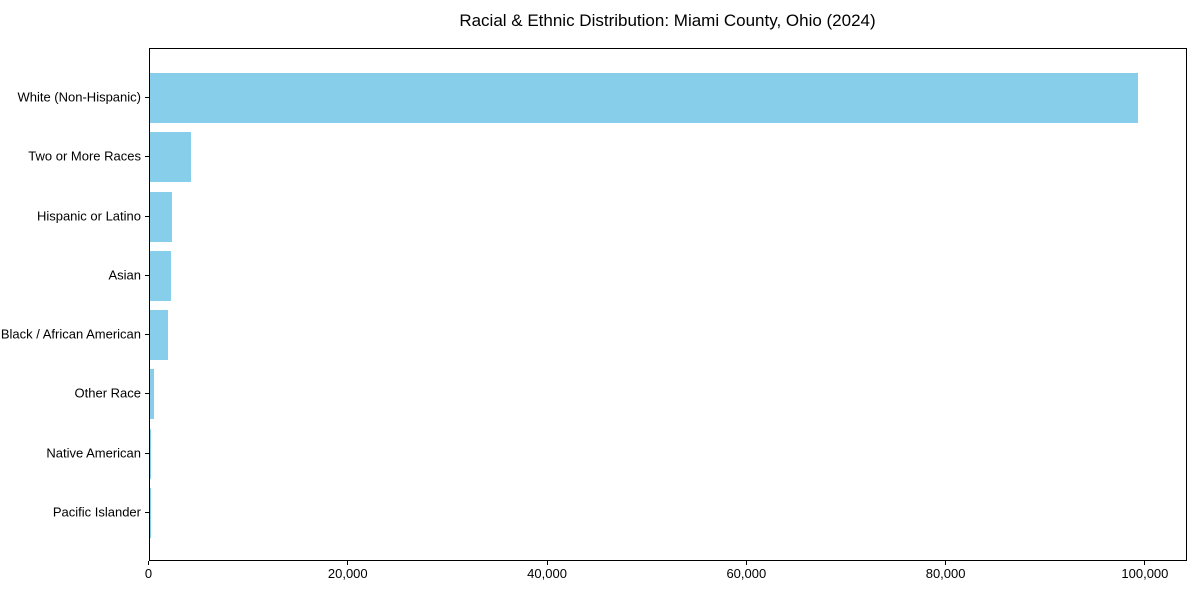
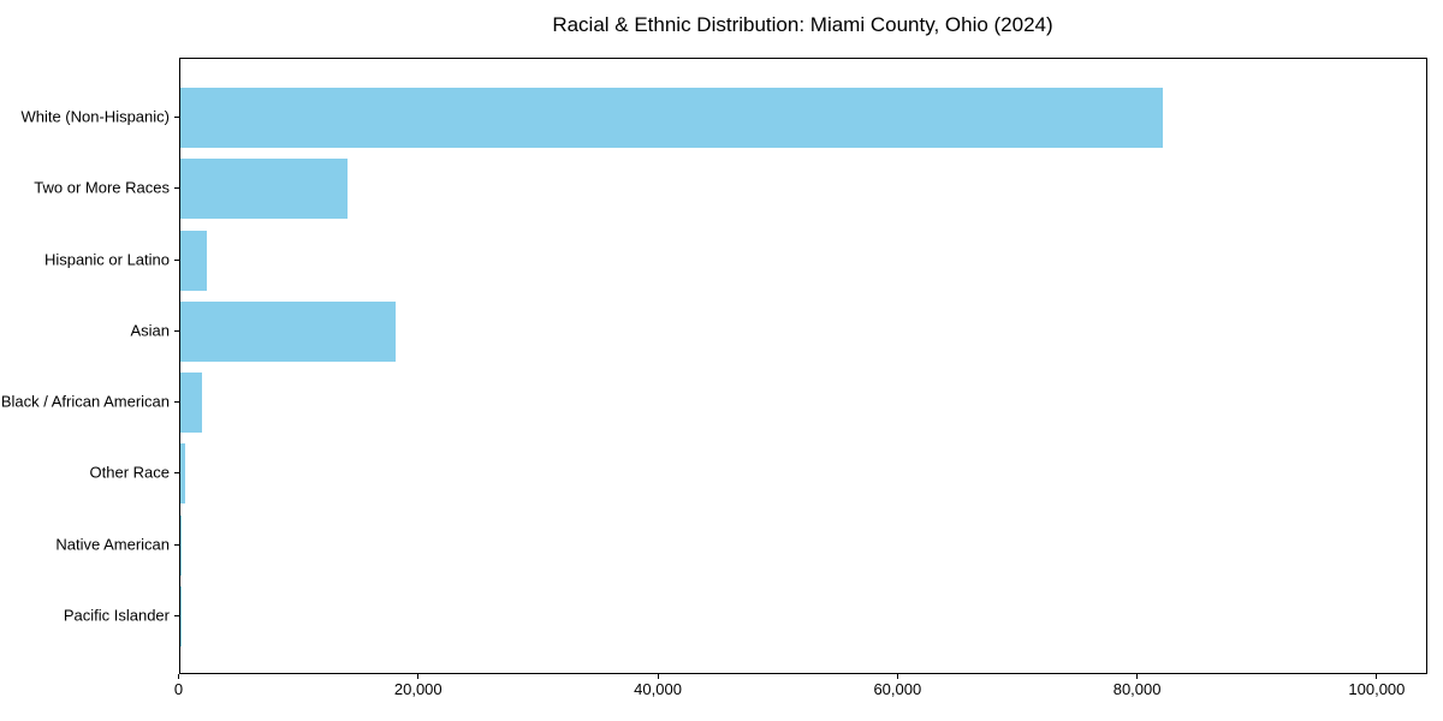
White (Non-Hispanic): 99000 -> 82000
Two or More Races: 4000 -> 14000
Asian: 2000 -> 18000
